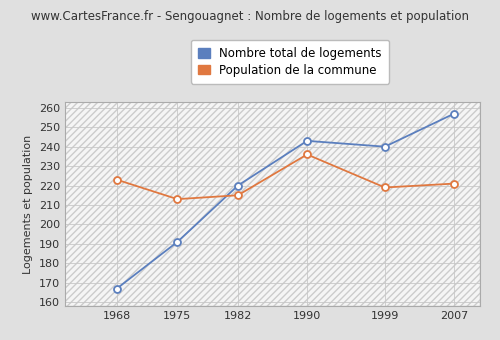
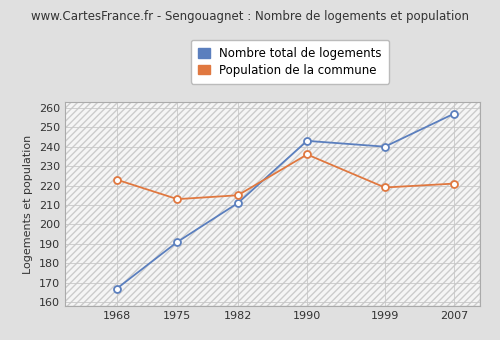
Nombre total de logements/1982: 220 -> 211
